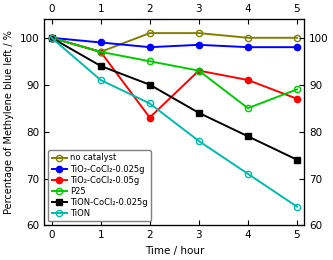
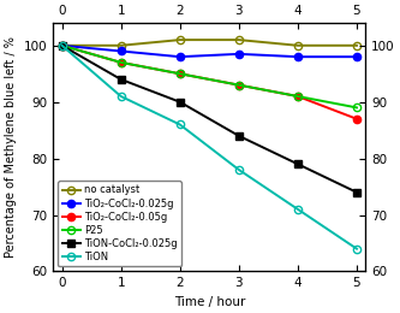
no catalyst/1: 97 -> 100
TiO₂-CoCl₂-0.05g/2: 83 -> 95
P25/4: 85 -> 91
